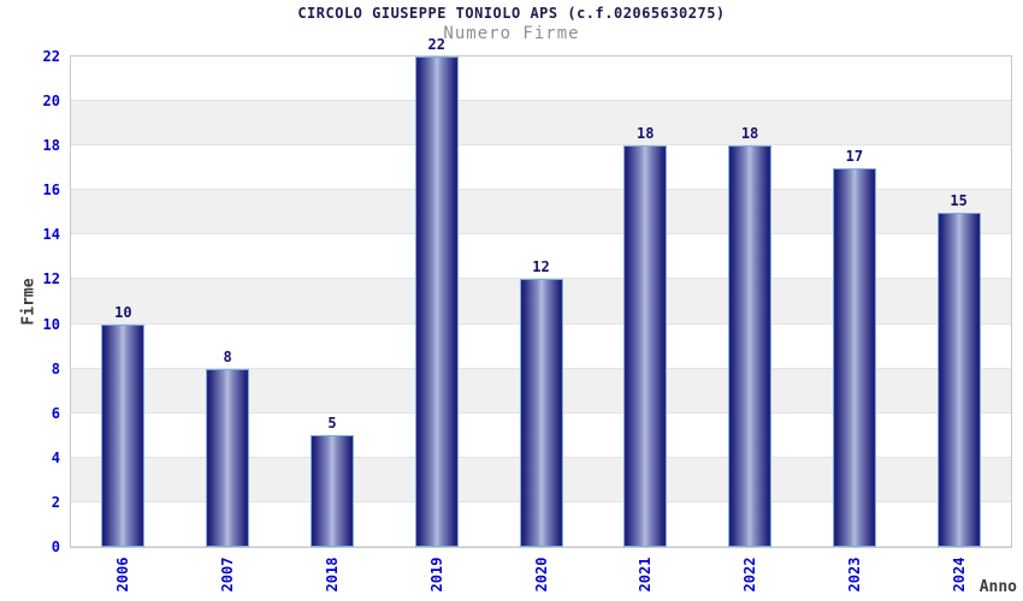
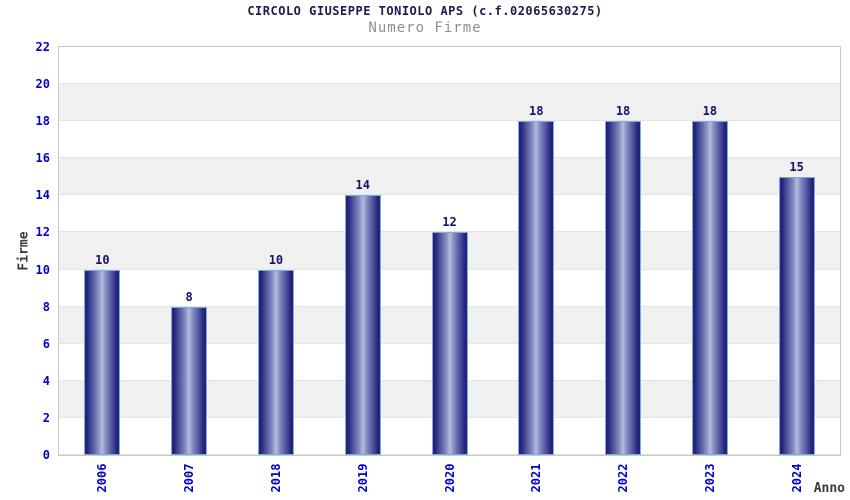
2018: 5 -> 10
2019: 22 -> 14
2023: 17 -> 18
